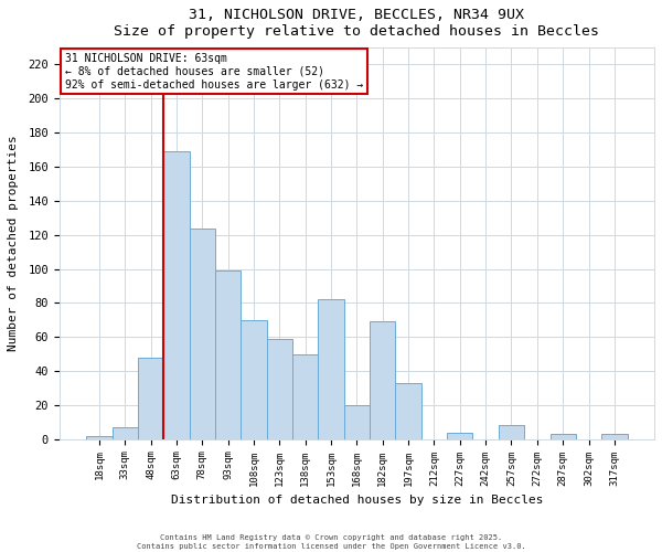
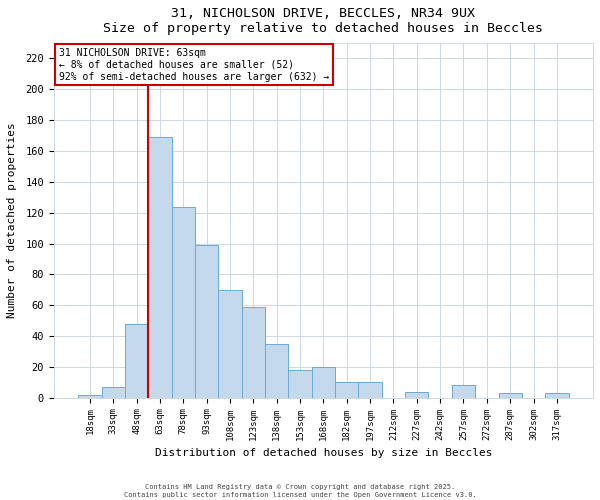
138sqm: 50 -> 35
153sqm: 82 -> 18
182sqm: 69 -> 10
197sqm: 33 -> 10
